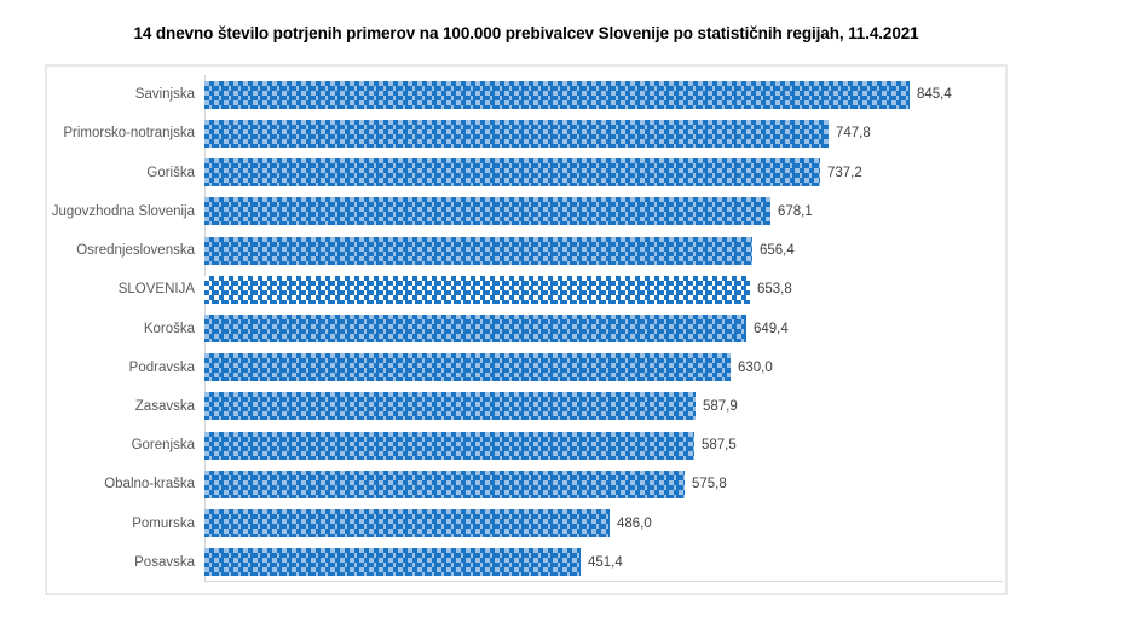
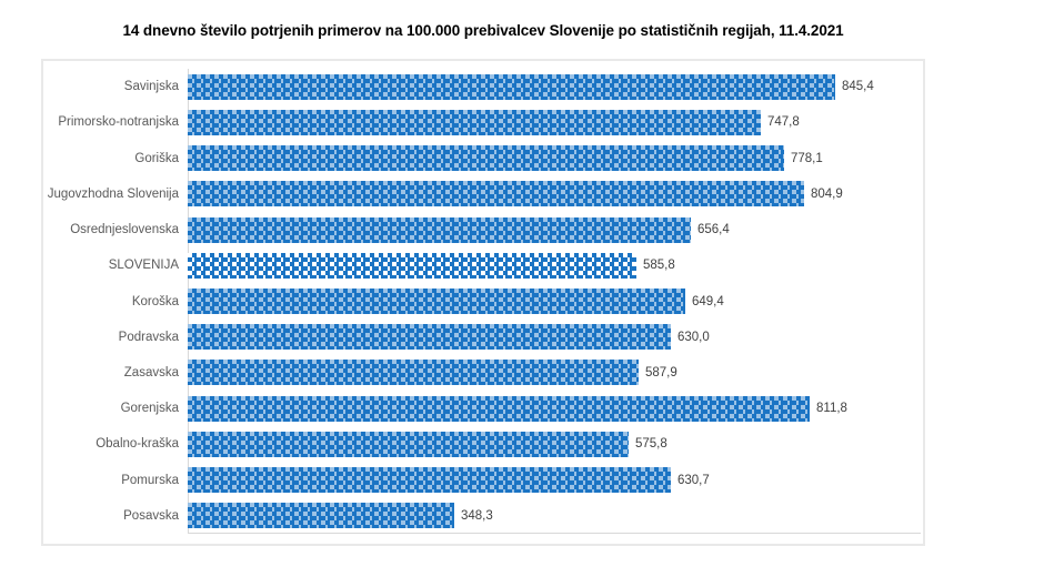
Goriška: 737,2 -> 778,1
Jugovzhodna Slovenija: 678,1 -> 804,9
SLOVENIJA: 653,8 -> 585,8
Gorenjska: 587,5 -> 811,8
Pomurska: 486,0 -> 630,7
Posavska: 451,4 -> 348,3
